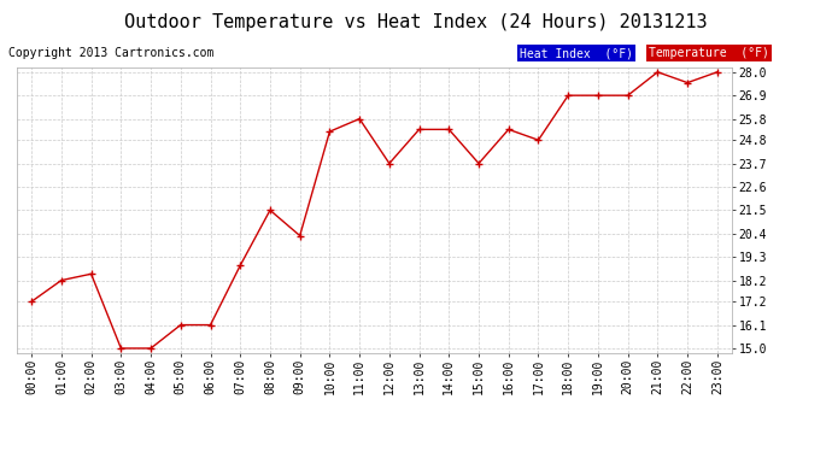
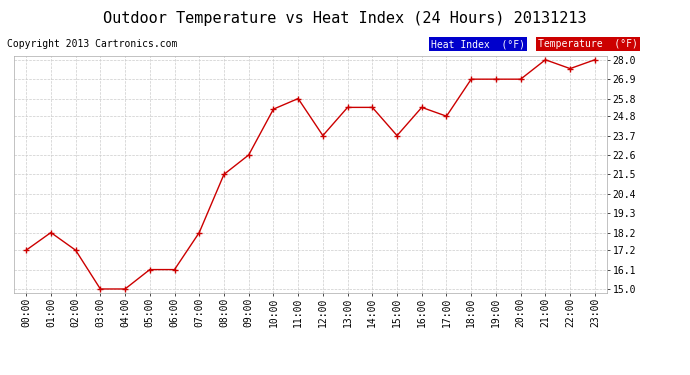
02:00: 18.5 -> 17.2
07:00: 18.9 -> 18.2
09:00: 20.3 -> 22.6
